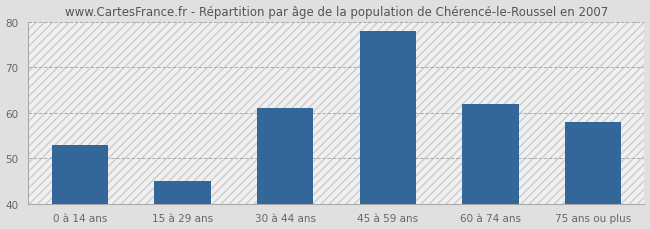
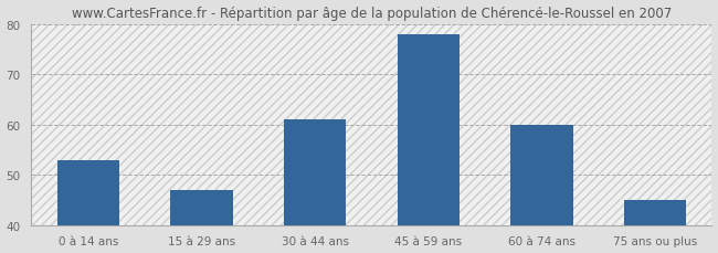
15 à 29 ans: 45 -> 47
60 à 74 ans: 62 -> 60
75 ans ou plus: 58 -> 45
